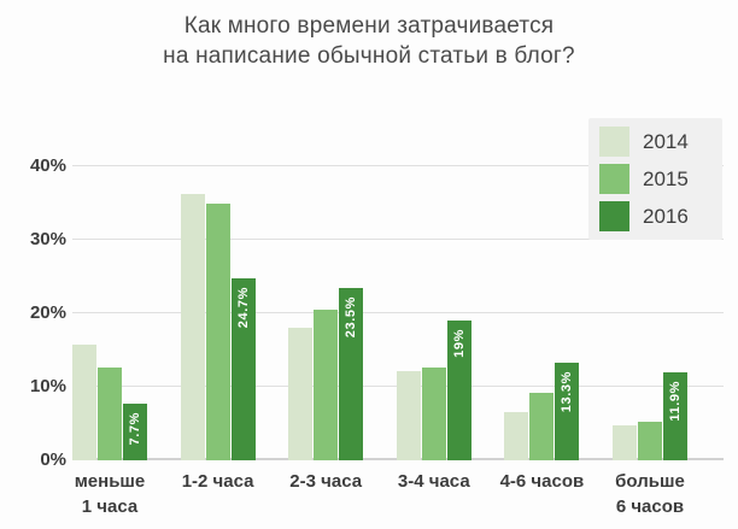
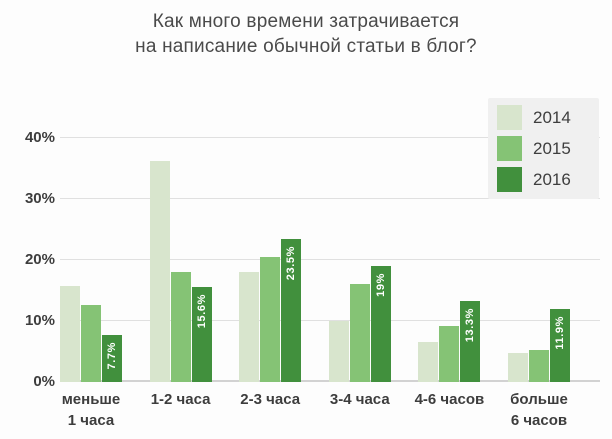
2015/1-2 часа: 35% -> 18%
2016/1-2 часа: 24.7% -> 15.6%
2014/3-4 часа: 12% -> 10%
2015/3-4 часа: 13% -> 16%
